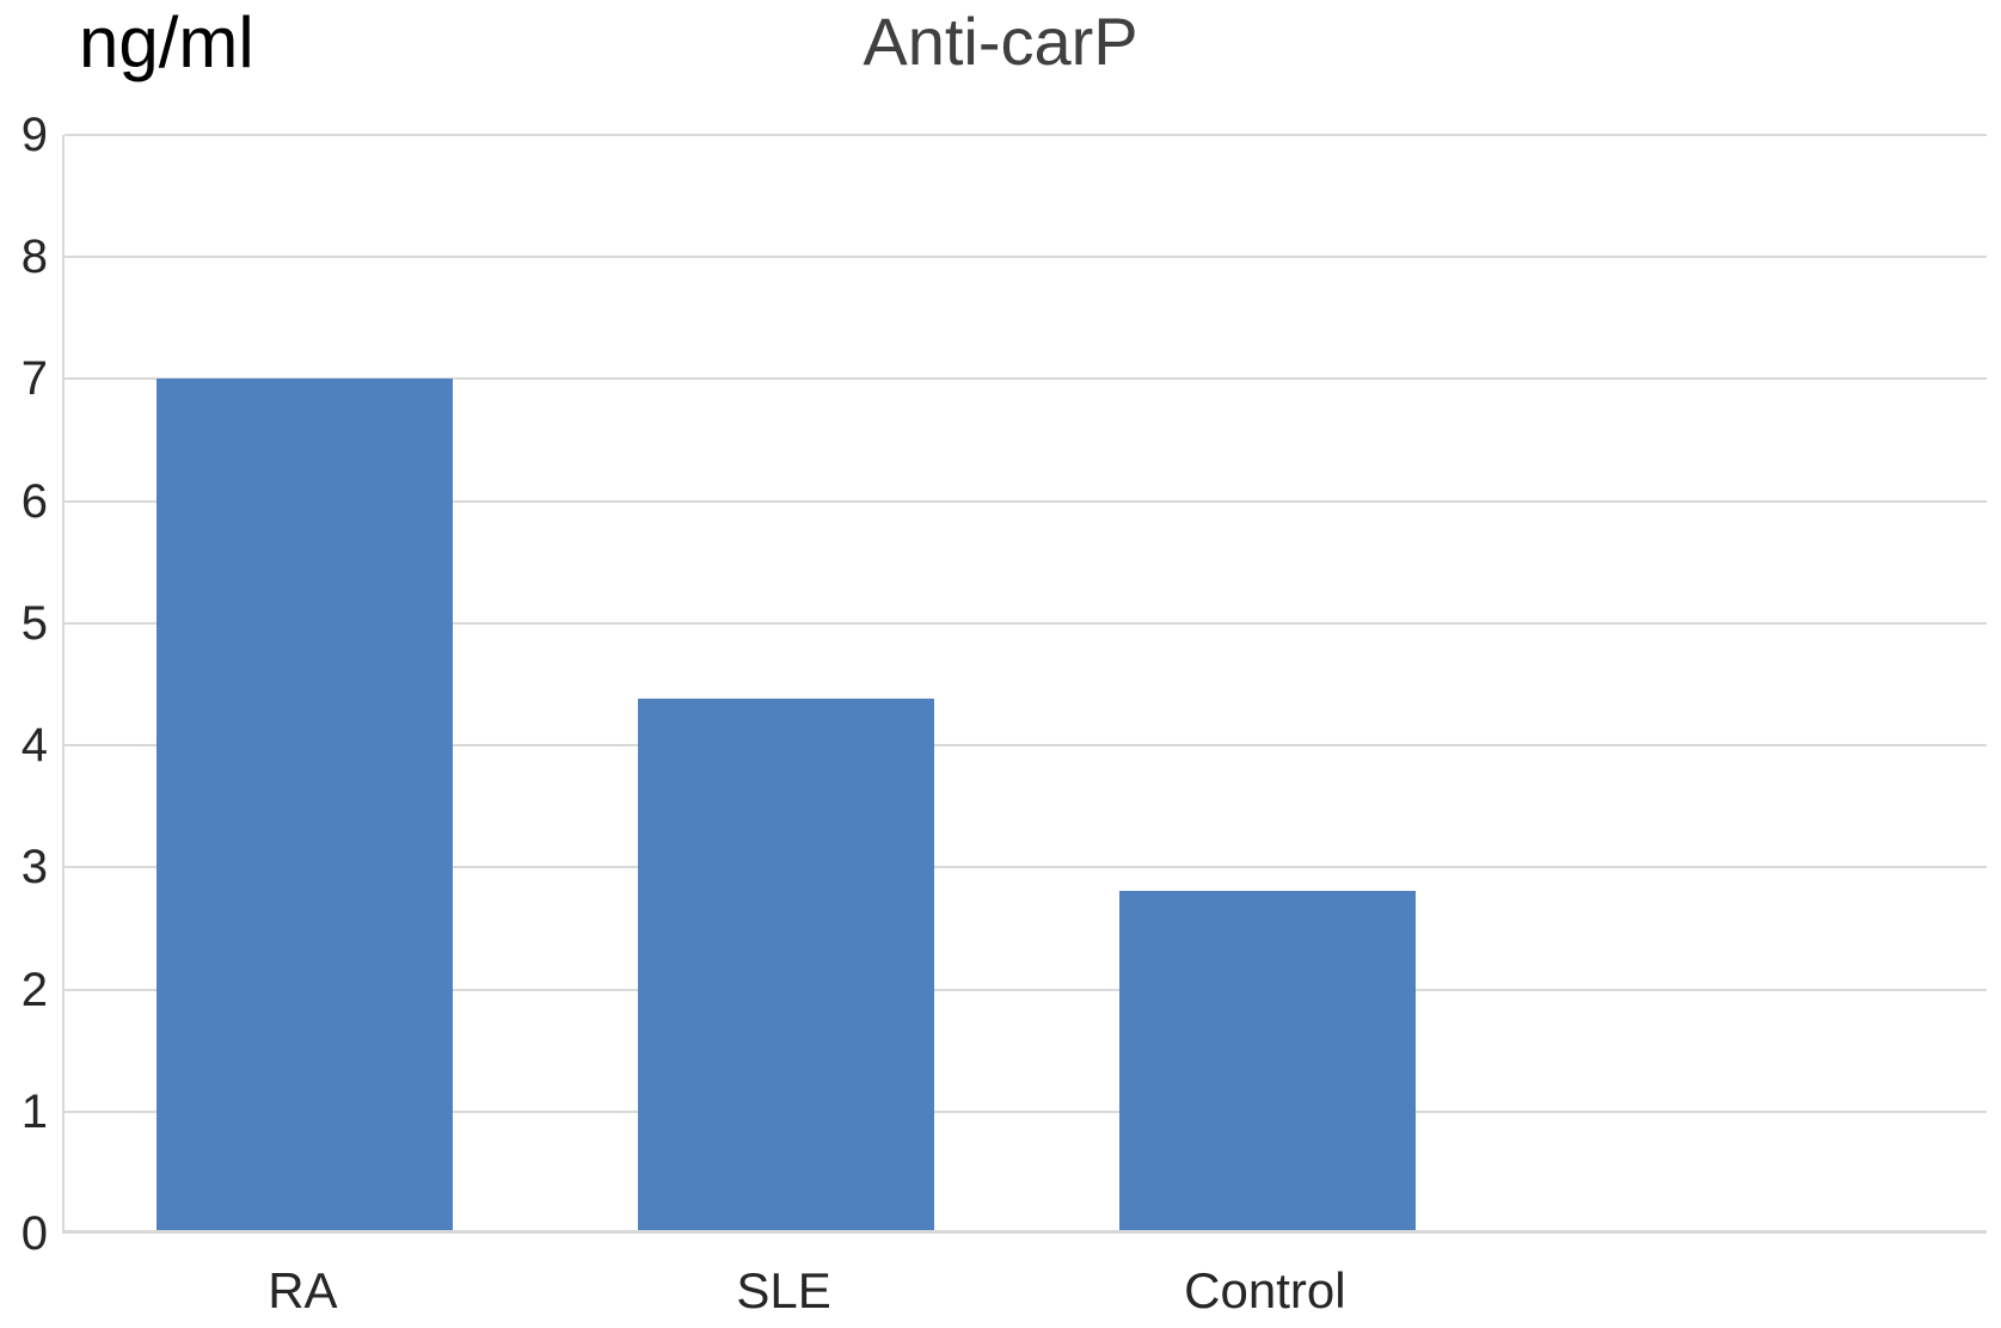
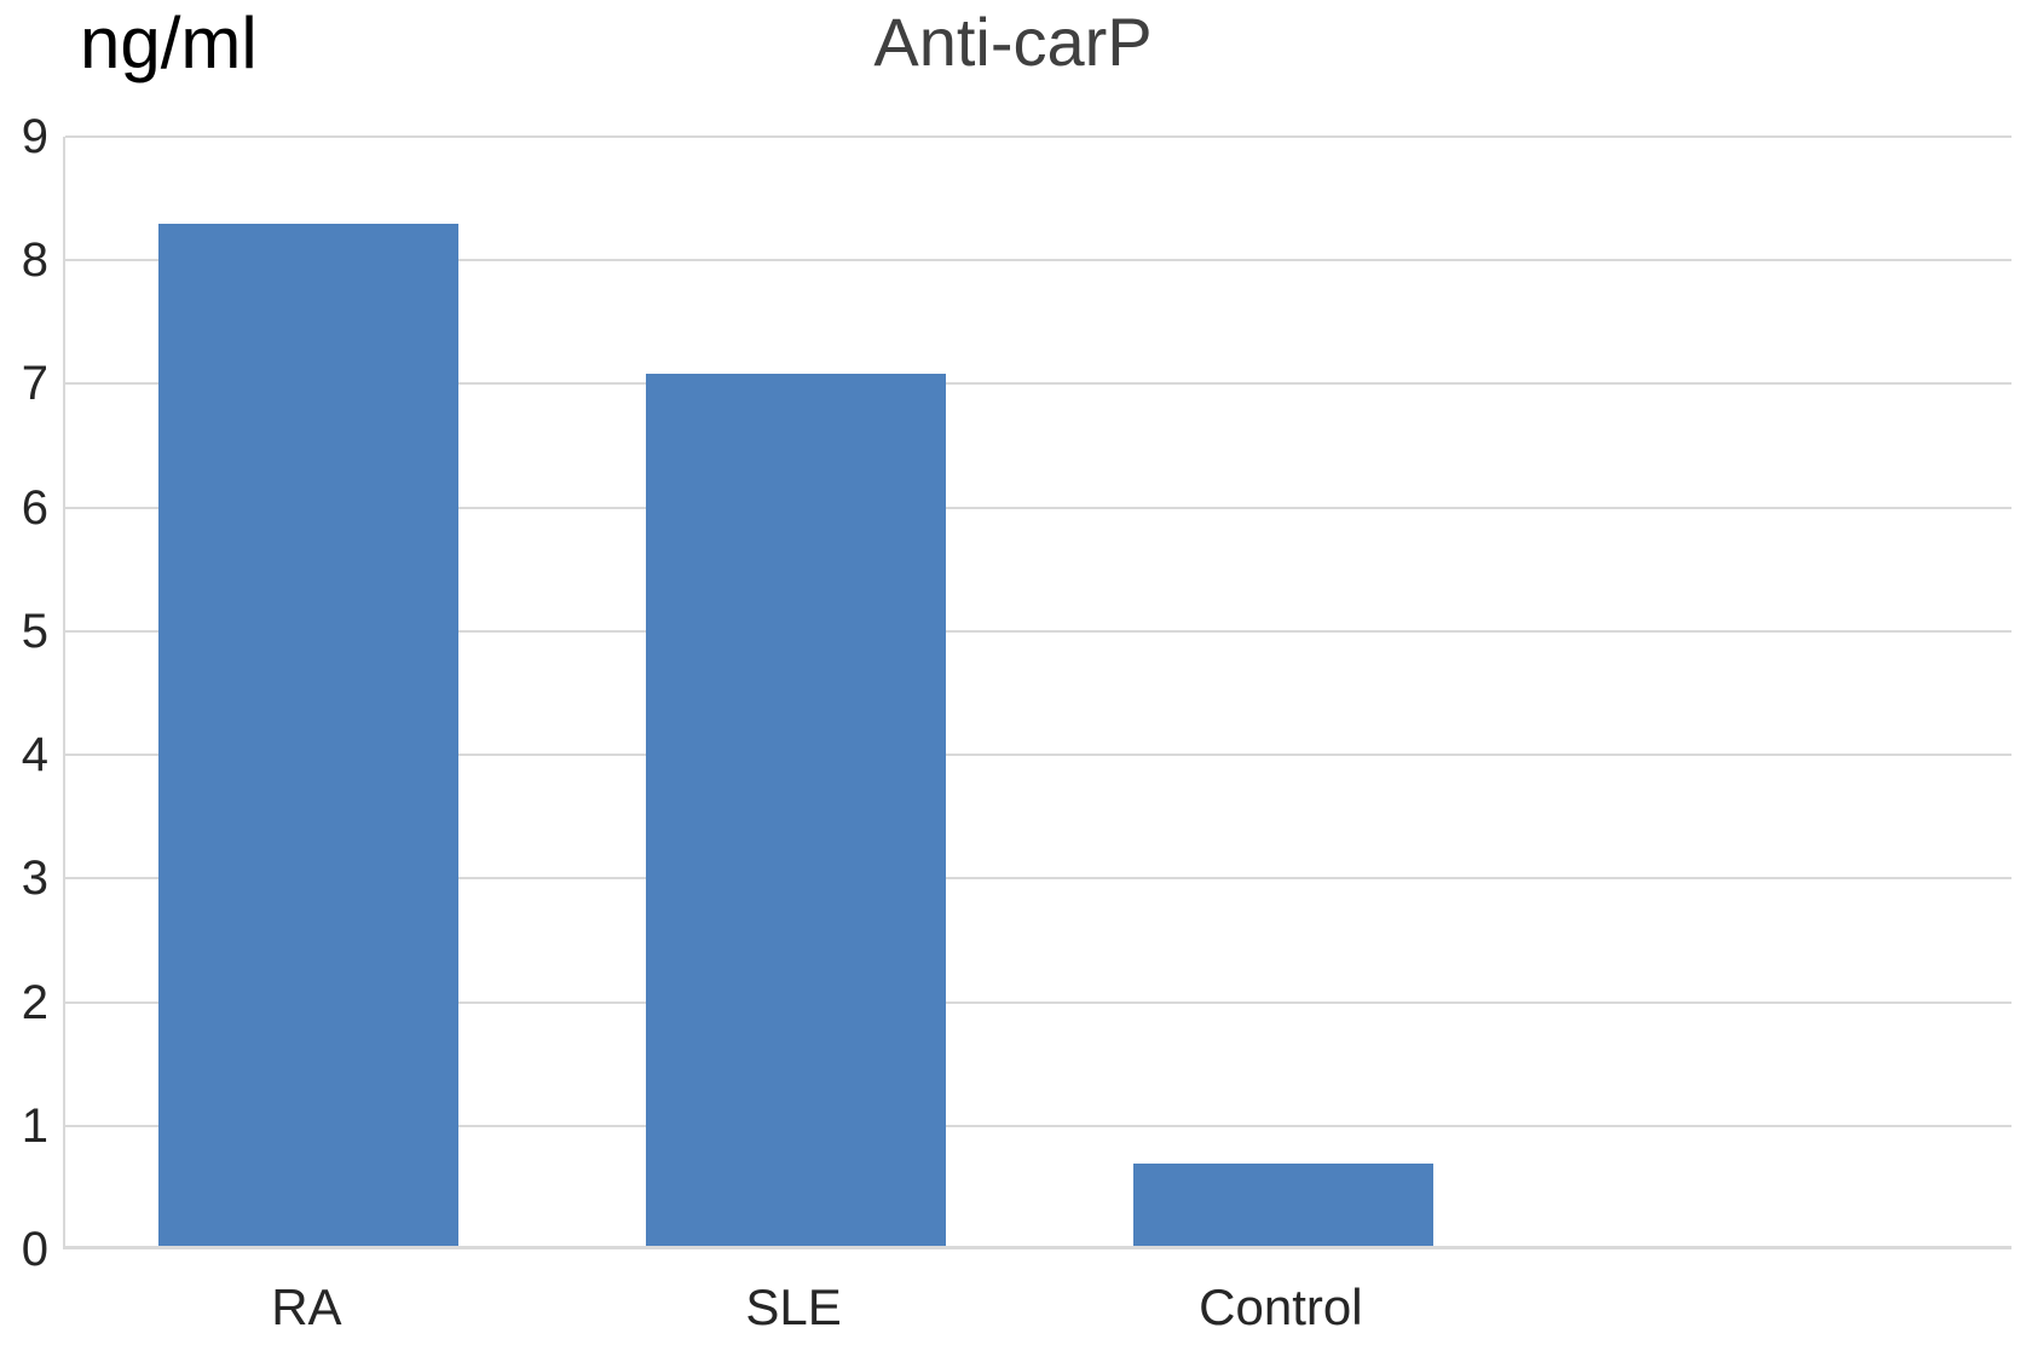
RA: 6.98 -> 8.27
SLE: 4.35 -> 7.05
Control: 2.78 -> 0.67
